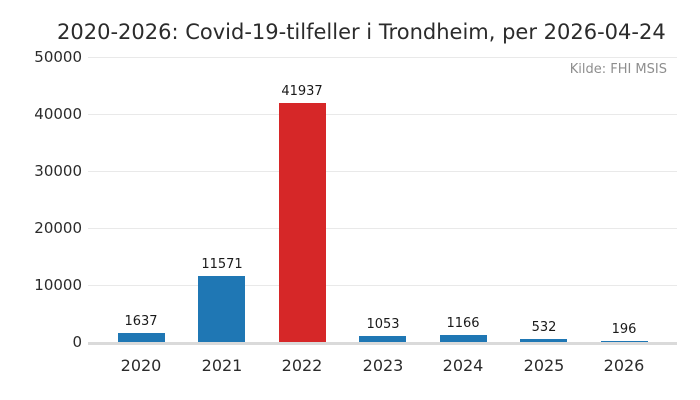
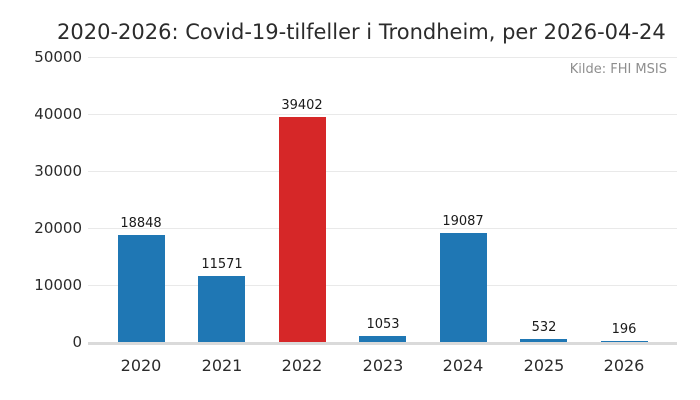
2020: 1637 -> 18848
2022: 41937 -> 39402
2024: 1166 -> 19087
